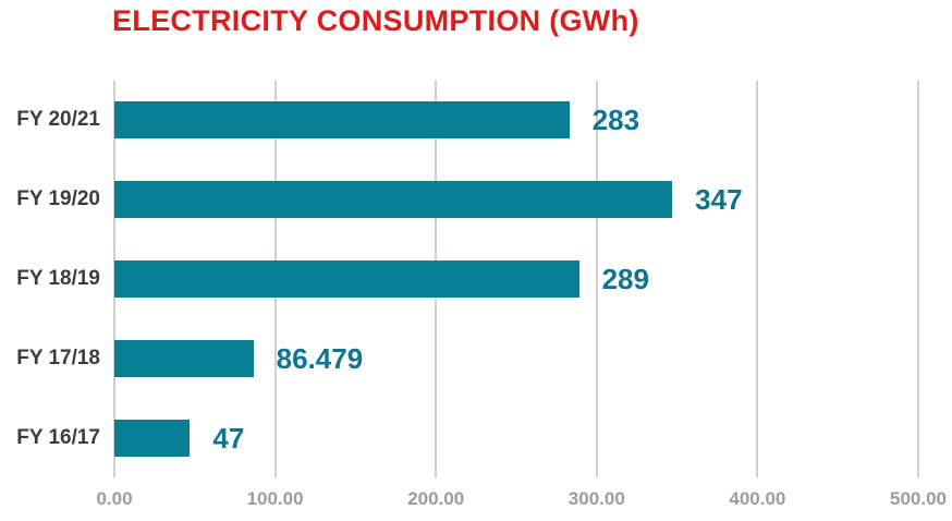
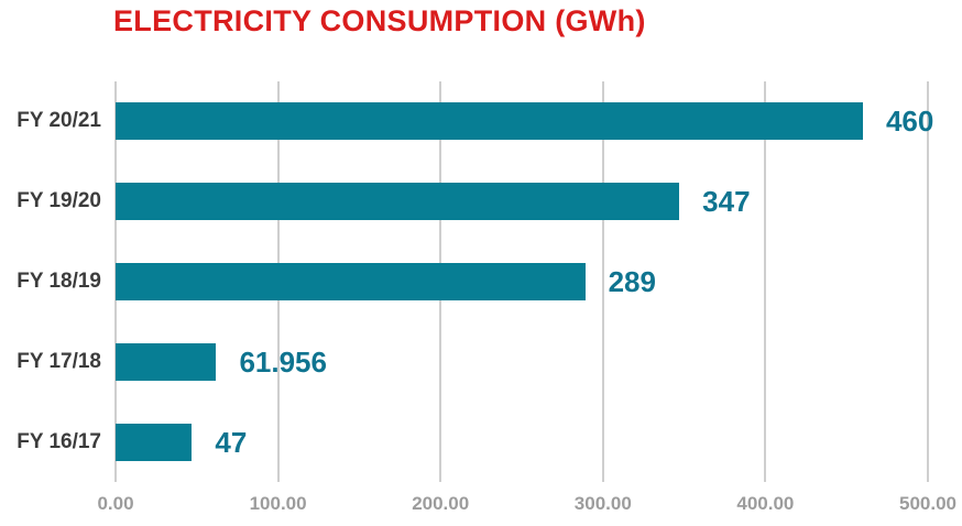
FY 20/21: 283 -> 460
FY 17/18: 86.479 -> 61.956
